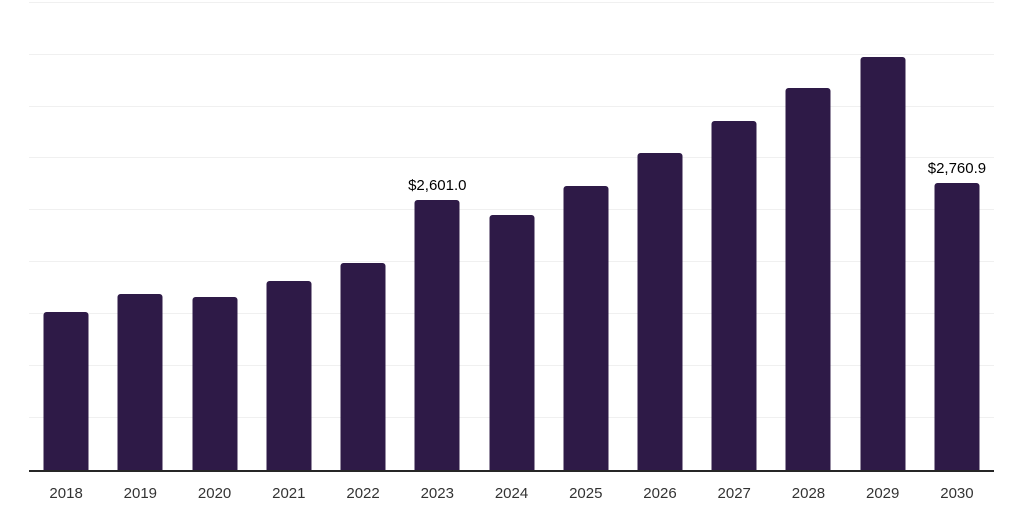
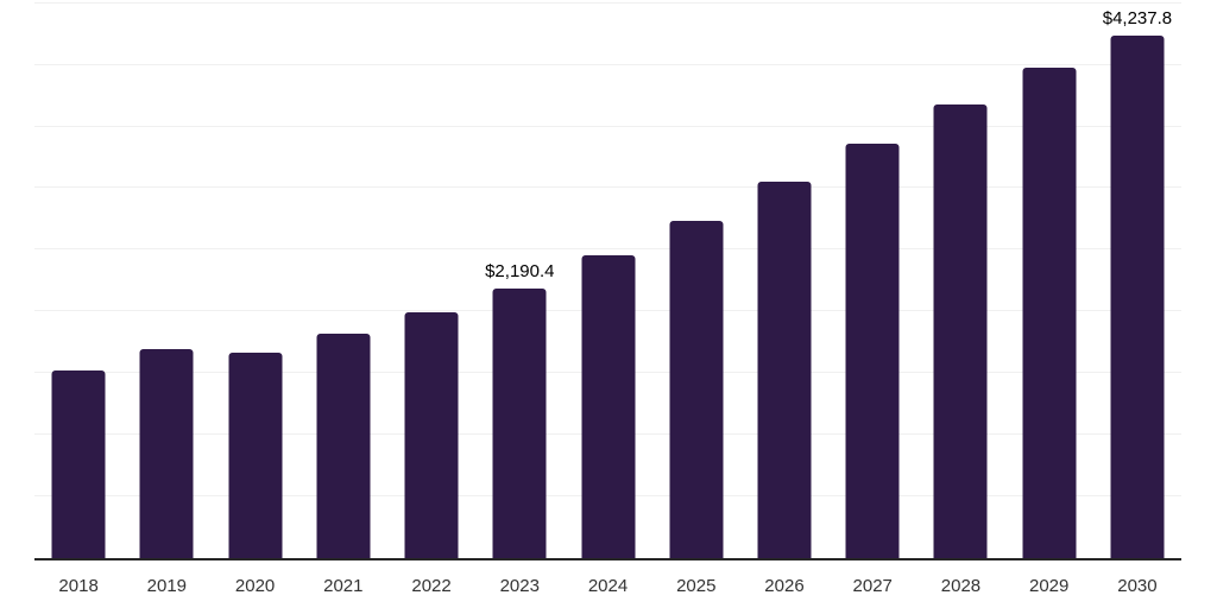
2023: $2,601.0 -> $2,190.4
2030: $2,760.9 -> $4,237.8
